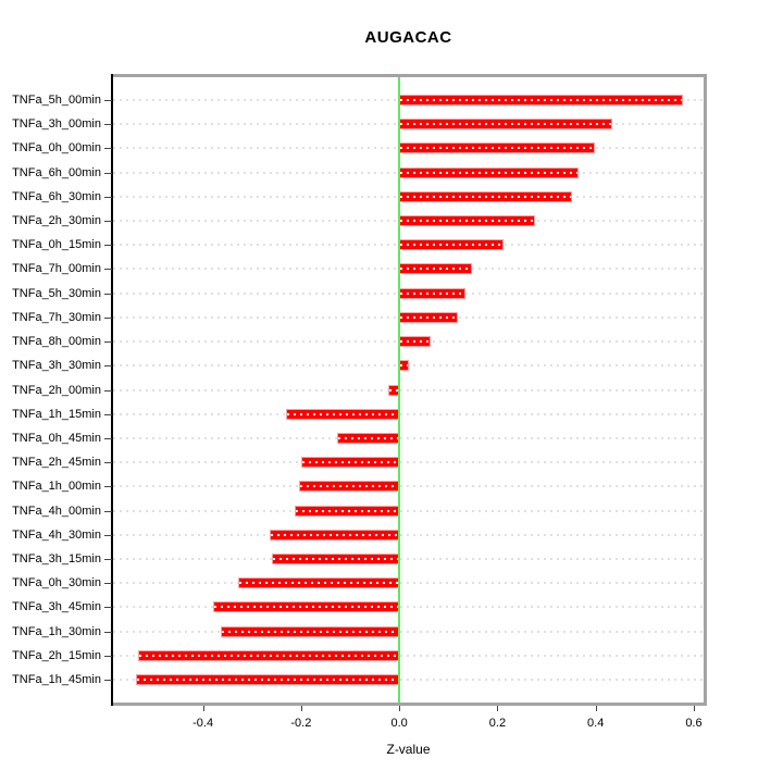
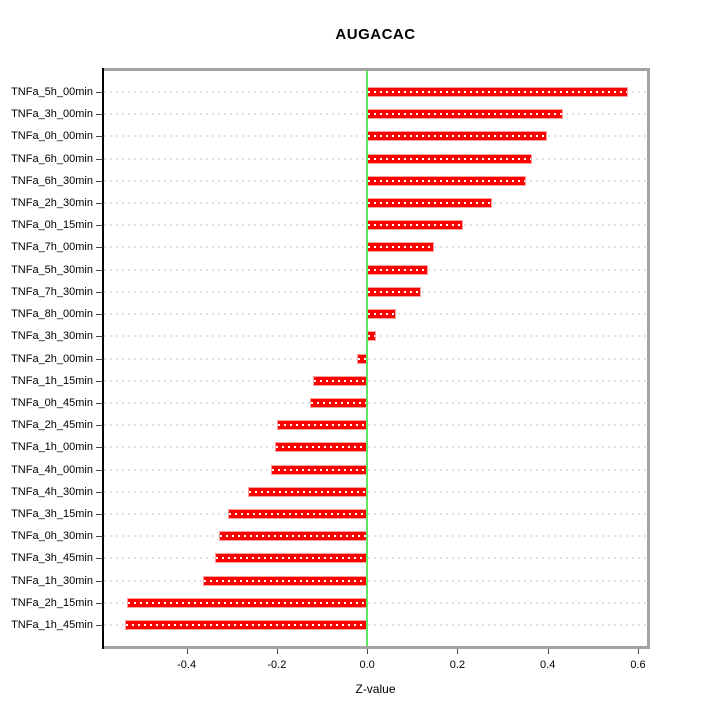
TNFa_1h_15min: -0.23 -> -0.12
TNFa_3h_15min: -0.26 -> -0.31
TNFa_3h_45min: -0.38 -> -0.34
